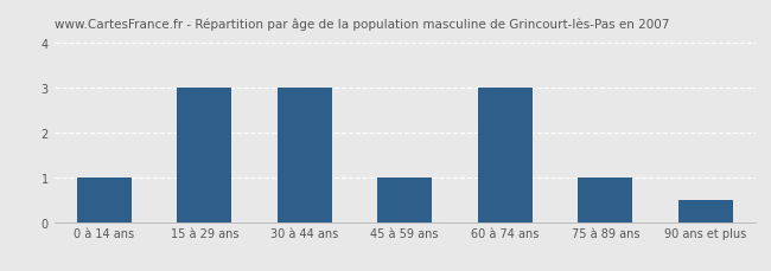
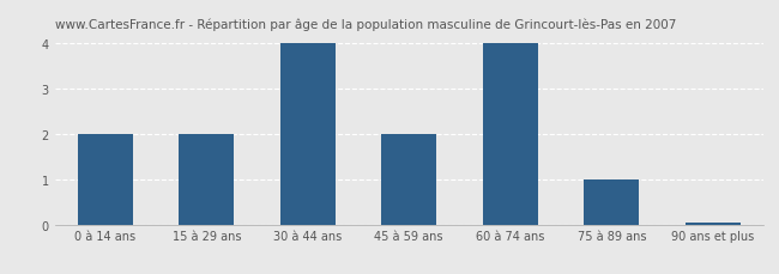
0 à 14 ans: 1.00 -> 2.00
15 à 29 ans: 3.00 -> 2.00
30 à 44 ans: 3.00 -> 4.00
45 à 59 ans: 1.00 -> 2.00
60 à 74 ans: 3.00 -> 4.00
90 ans et plus: 0.50 -> 0.05
